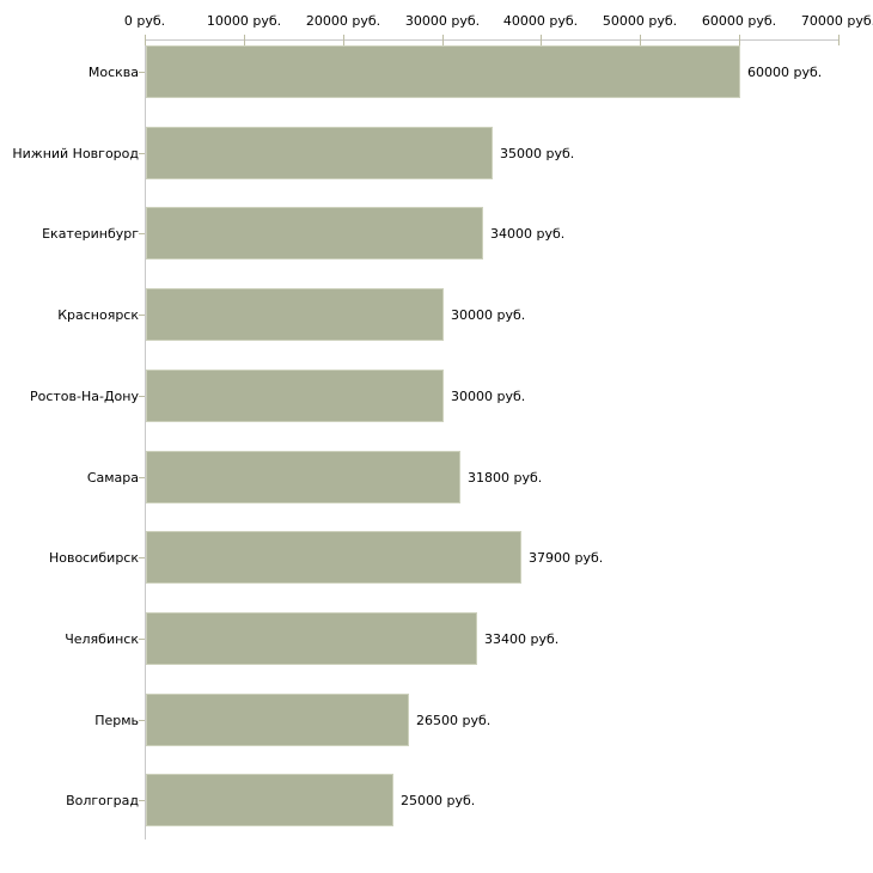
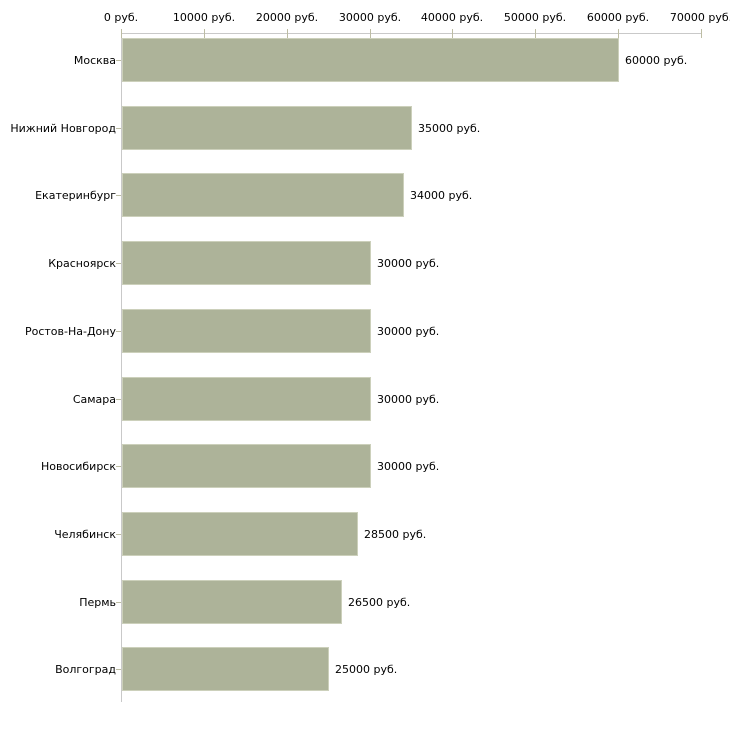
Самара: 31800 -> 30000
Новосибирск: 37900 -> 30000
Челябинск: 33400 -> 28500
